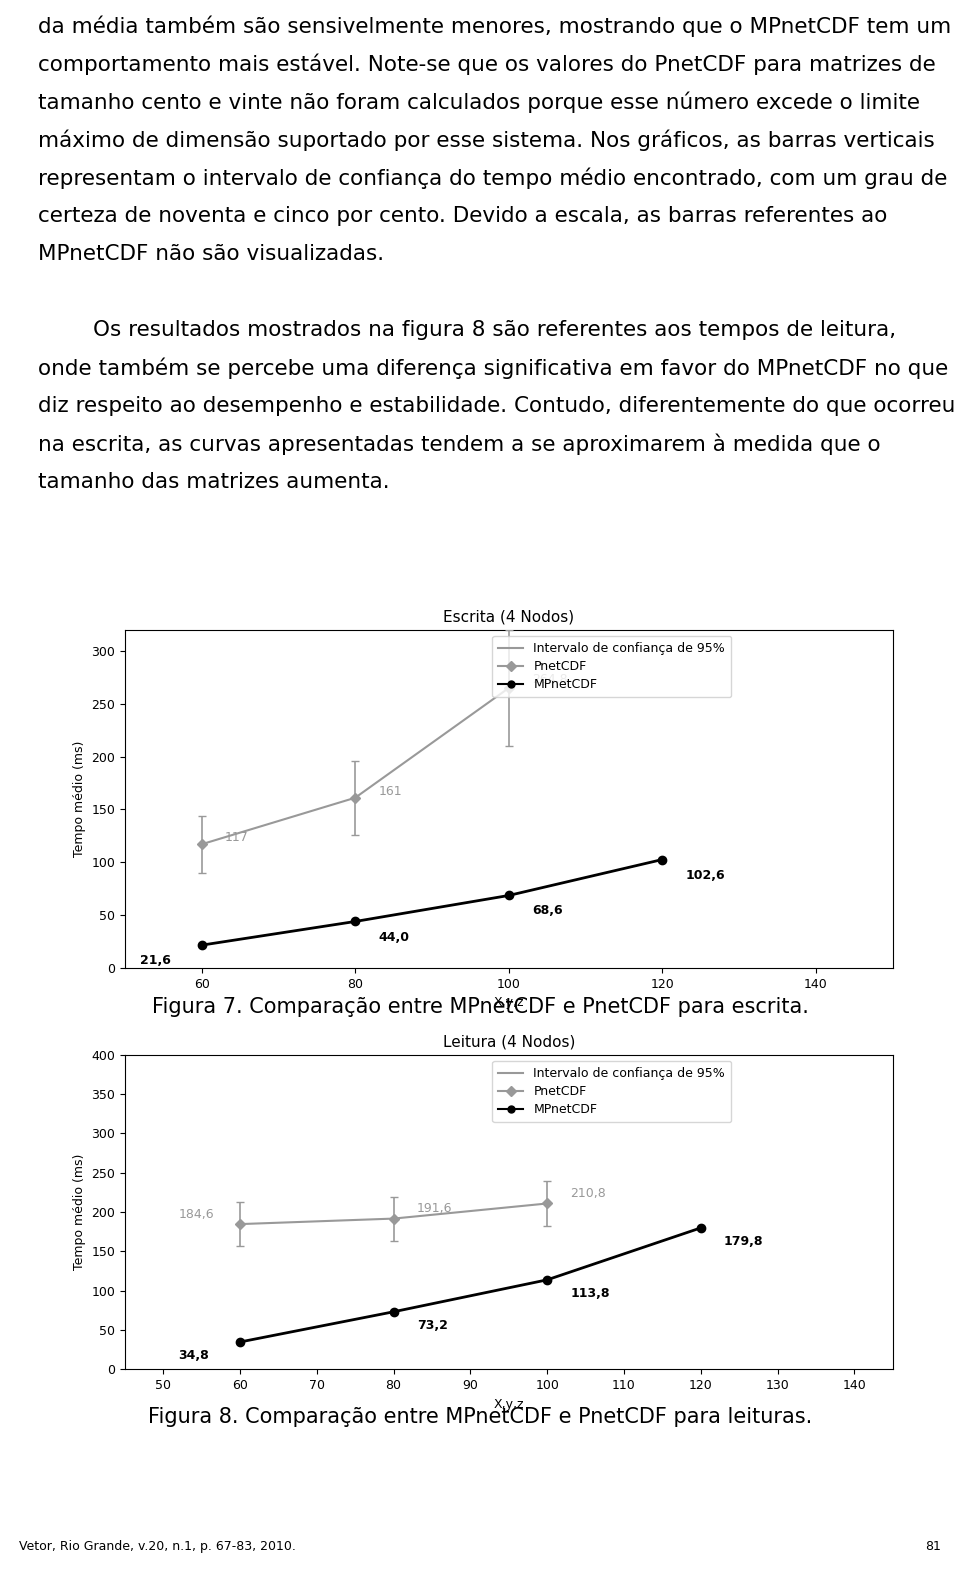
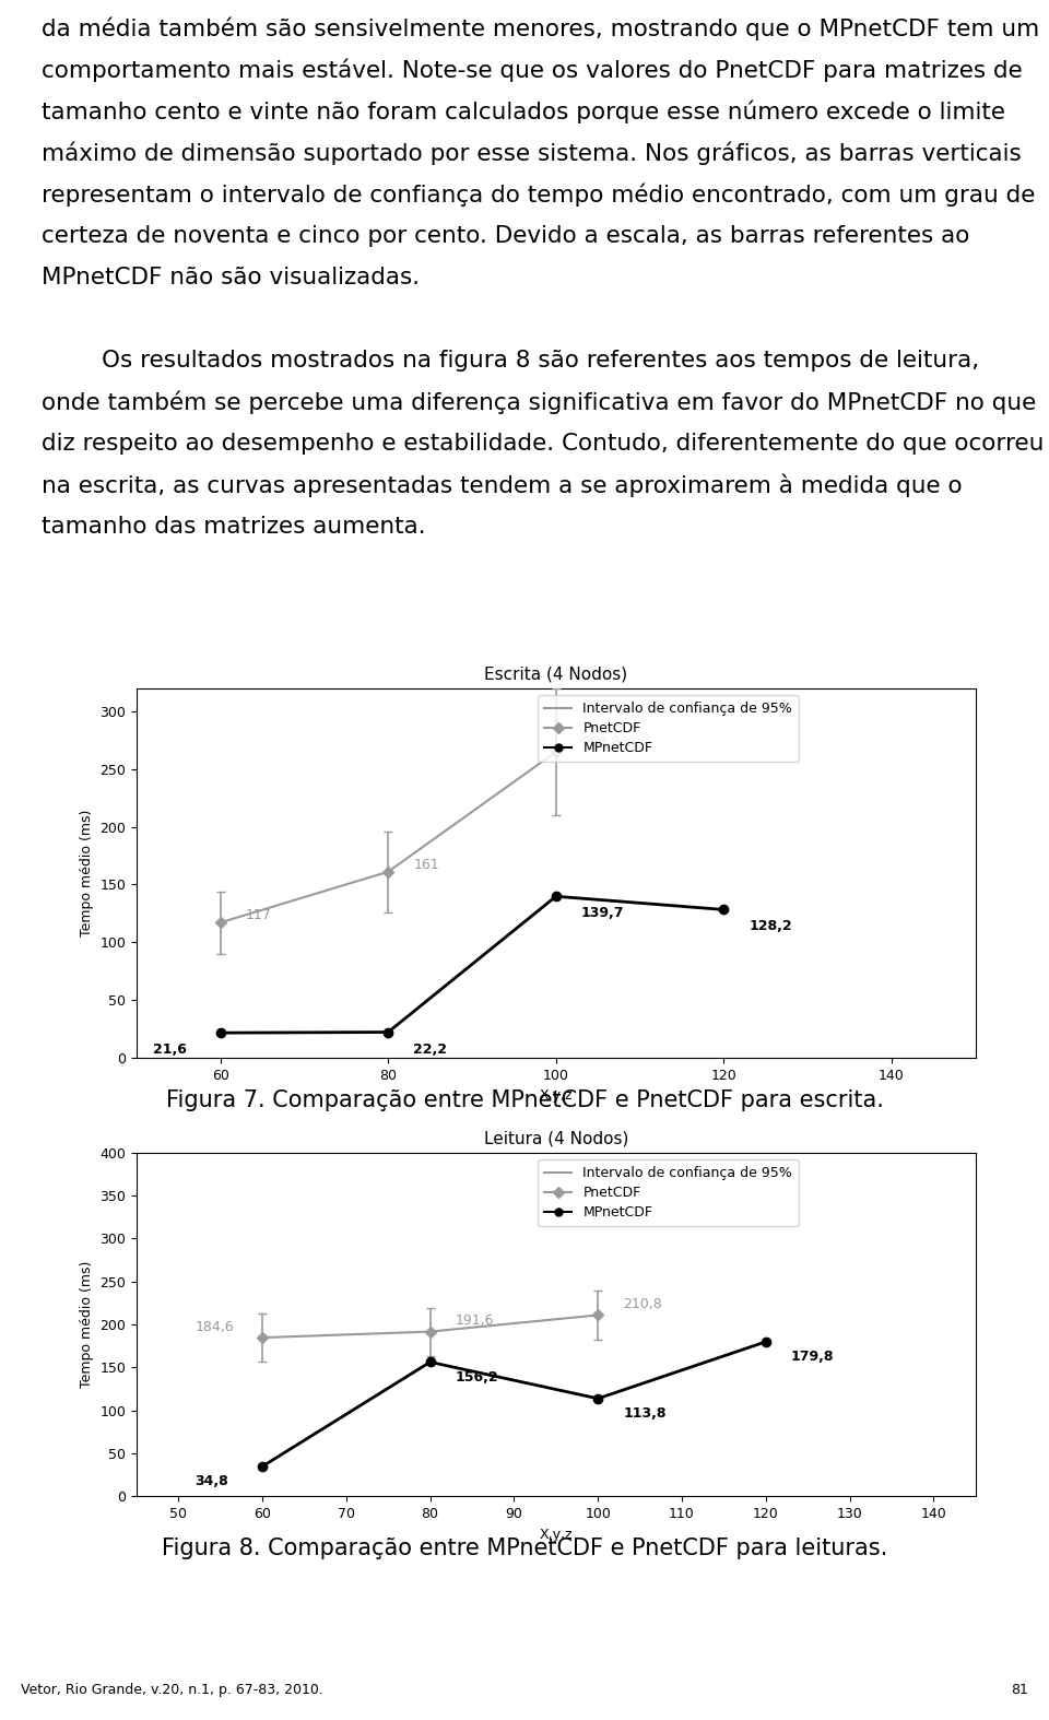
Escrita (4 Nodos)/MPnetCDF/80: 44,0 -> 22,2
Escrita (4 Nodos)/MPnetCDF/100: 68,6 -> 139,7
Escrita (4 Nodos)/MPnetCDF/120: 102,6 -> 128,2
Leitura (4 Nodos)/MPnetCDF/80: 73,2 -> 156,2
